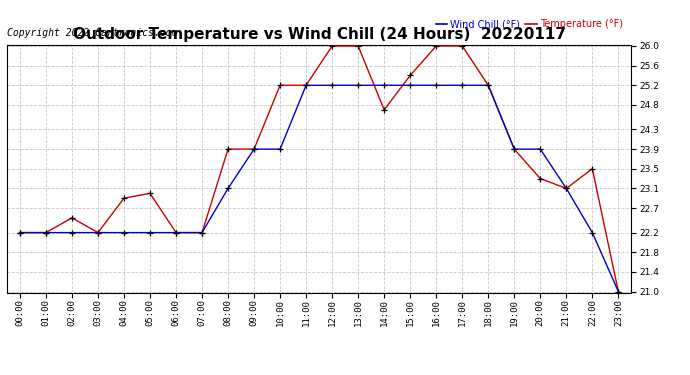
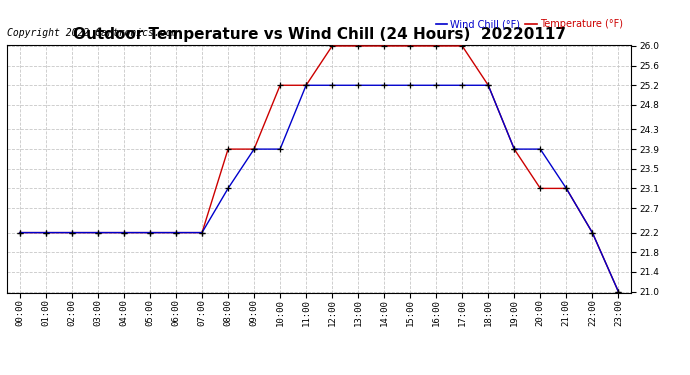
Temperature (°F)/02:00: 22.5 -> 22.2
Temperature (°F)/04:00: 22.9 -> 22.2
Temperature (°F)/05:00: 23.0 -> 22.2
Temperature (°F)/14:00: 24.7 -> 26.0
Temperature (°F)/15:00: 25.4 -> 26.0
Temperature (°F)/20:00: 23.3 -> 23.1
Temperature (°F)/22:00: 23.5 -> 22.2
